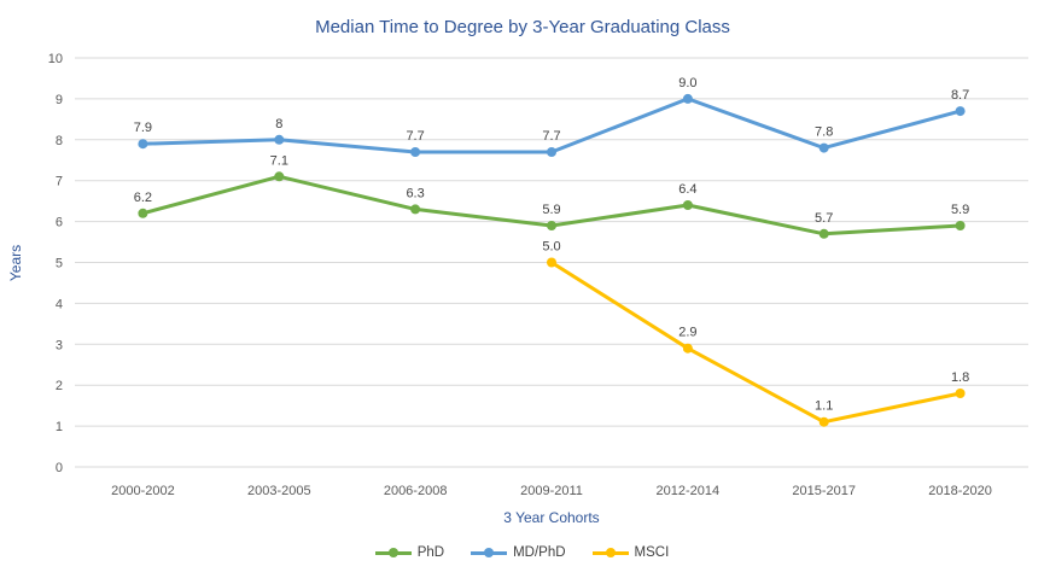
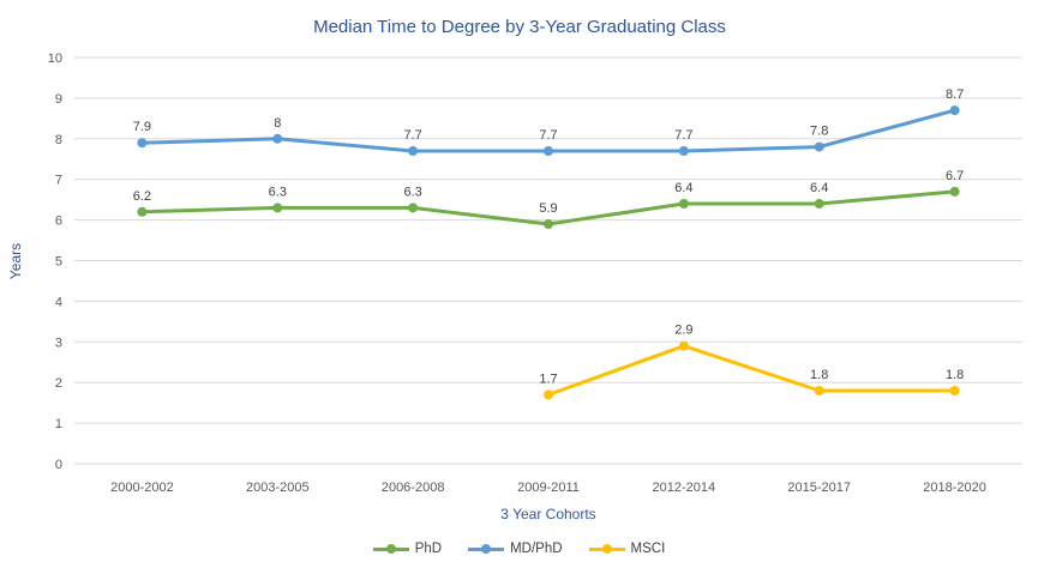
PhD/2003-2005: 7.1 -> 6.3
MSCI/2009-2011: 5.0 -> 1.7
MD/PhD/2012-2014: 9.0 -> 7.7
PhD/2015-2017: 5.7 -> 6.4
MSCI/2015-2017: 1.1 -> 1.8
PhD/2018-2020: 5.9 -> 6.7
